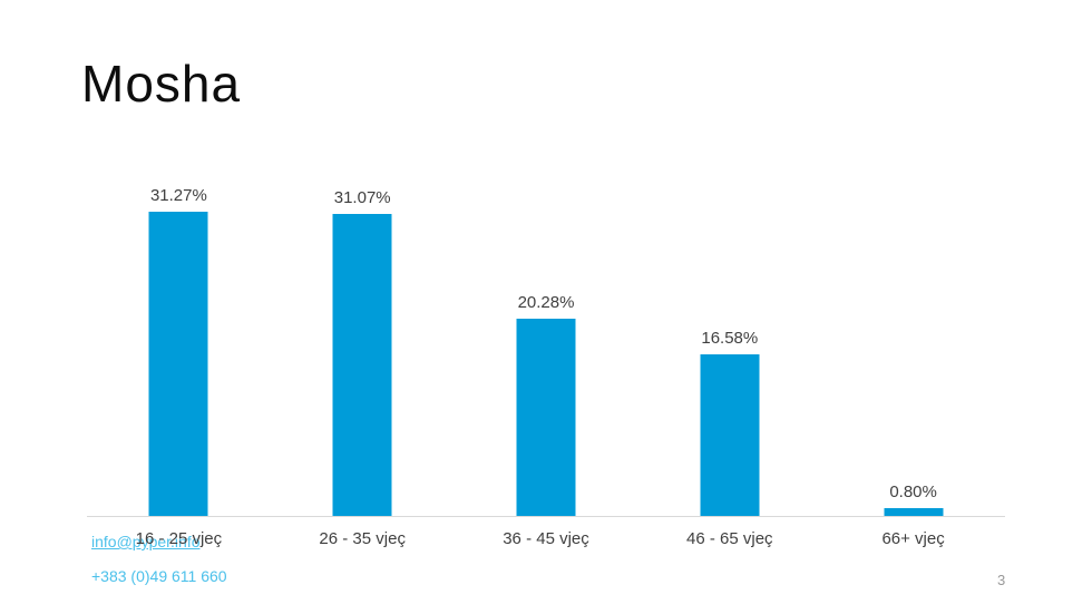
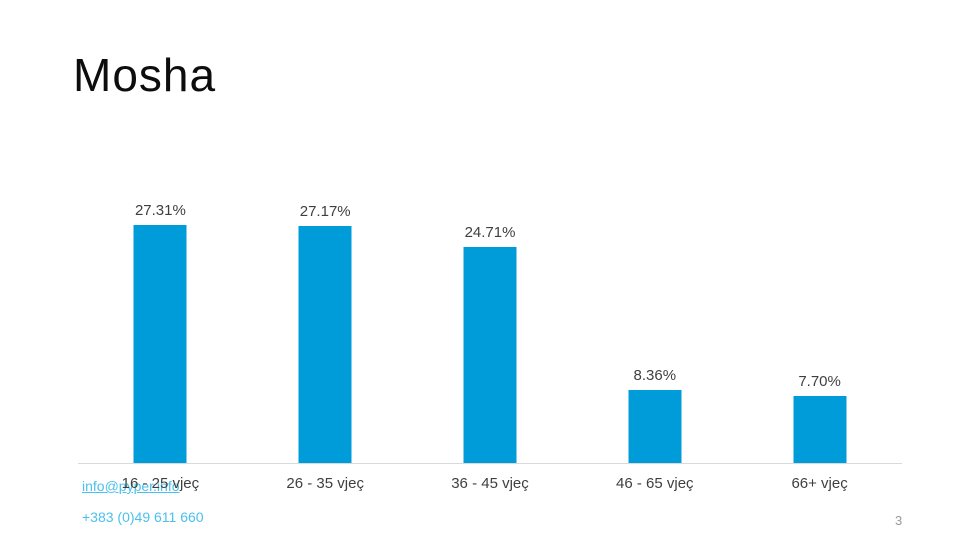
16 - 25 vjeç: 31.27% -> 27.31%
26 - 35 vjeç: 31.07% -> 27.17%
36 - 45 vjeç: 20.28% -> 24.71%
46 - 65 vjeç: 16.58% -> 8.36%
66+ vjeç: 0.80% -> 7.70%
